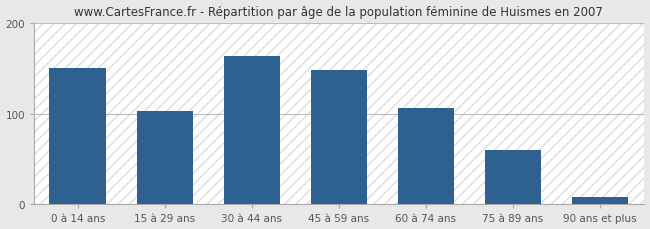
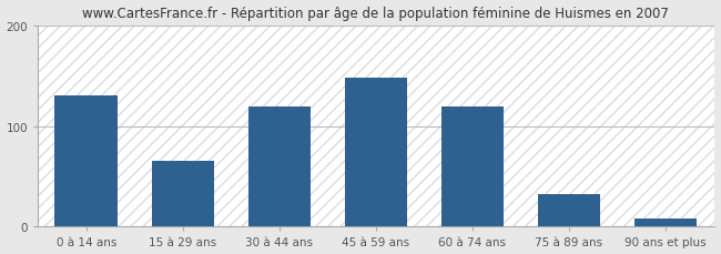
0 à 14 ans: 150 -> 130
15 à 29 ans: 103 -> 66
30 à 44 ans: 163 -> 120
60 à 74 ans: 106 -> 120
75 à 89 ans: 60 -> 32
